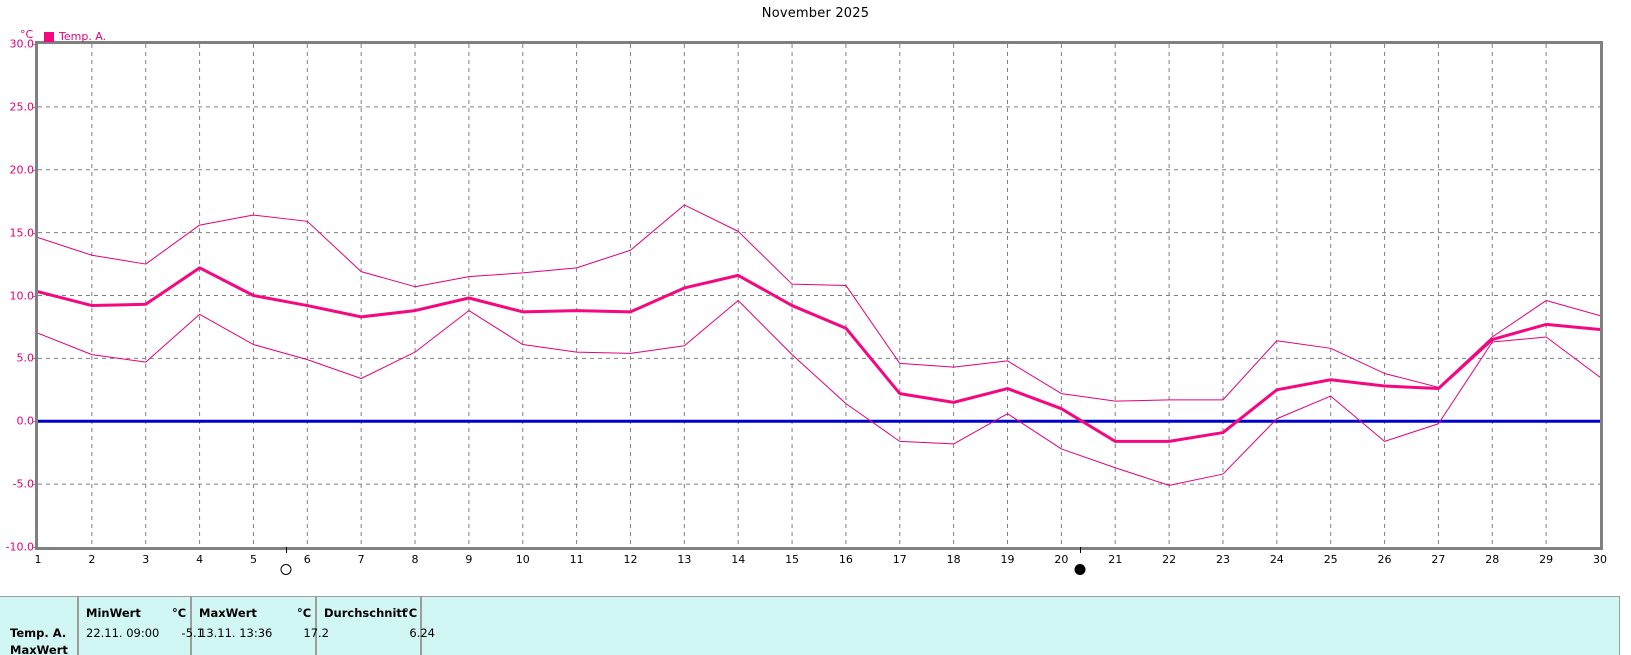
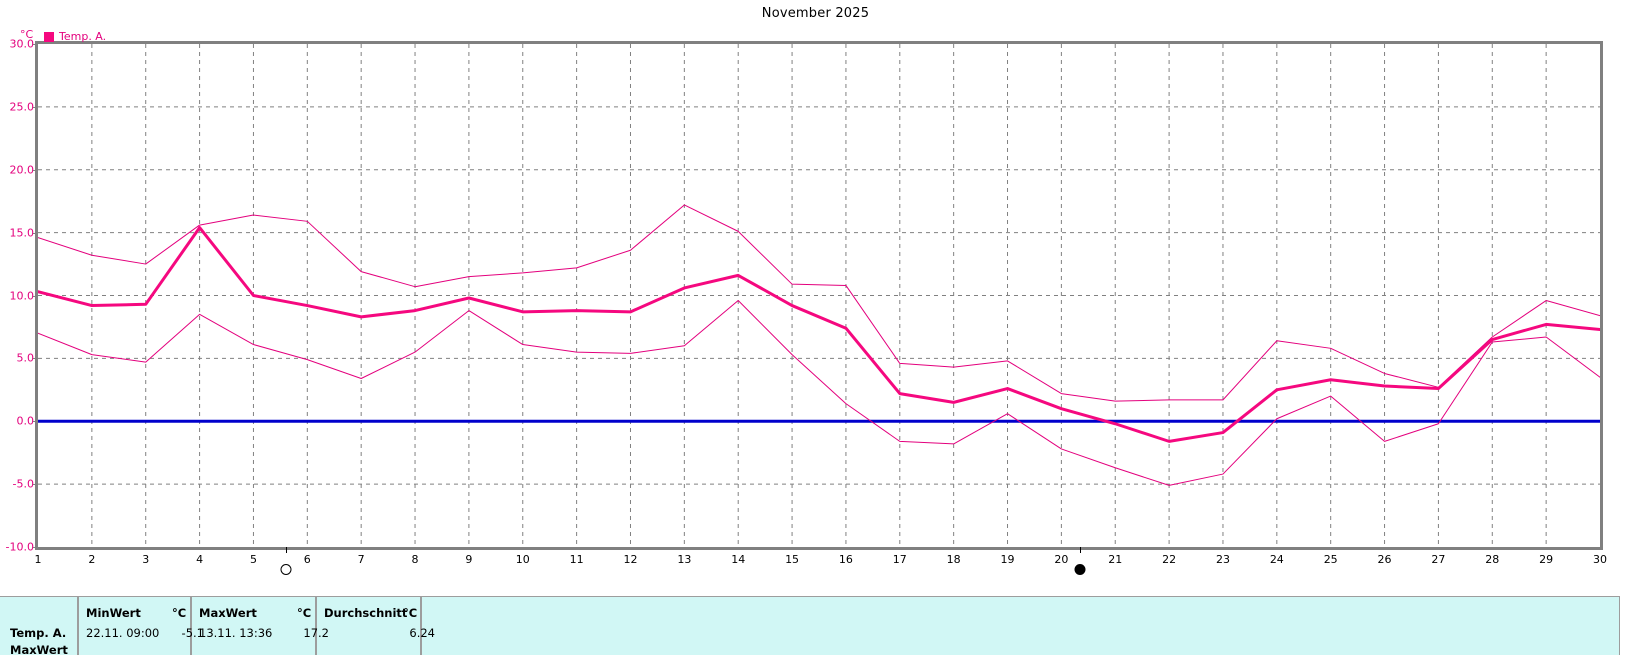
Durchschnitt/4: 12.2 -> 15.4
Durchschnitt/21: -1.6 -> -0.2
